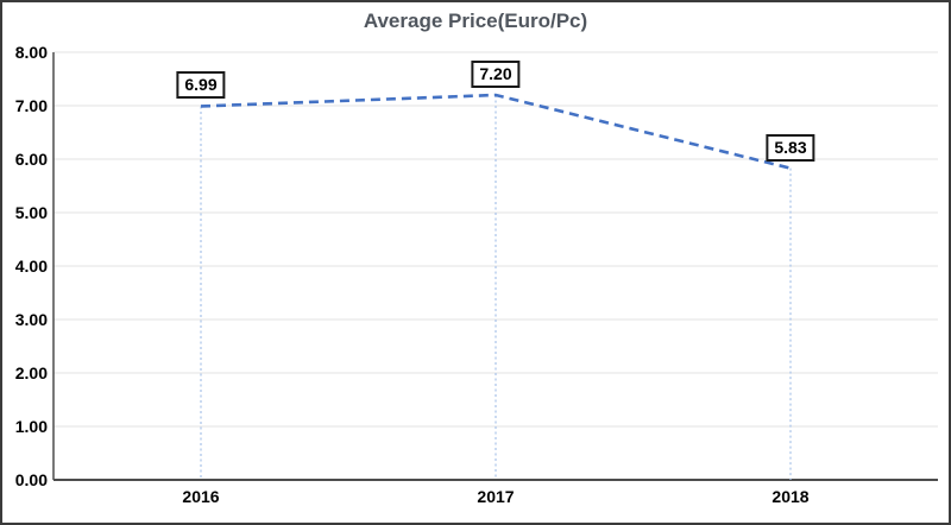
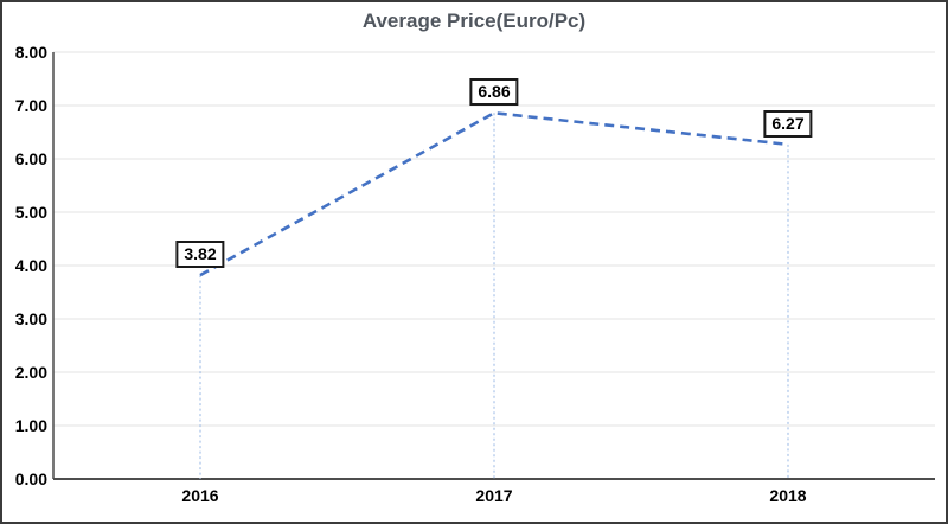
2016: 6.99 -> 3.82
2017: 7.20 -> 6.86
2018: 5.83 -> 6.27
